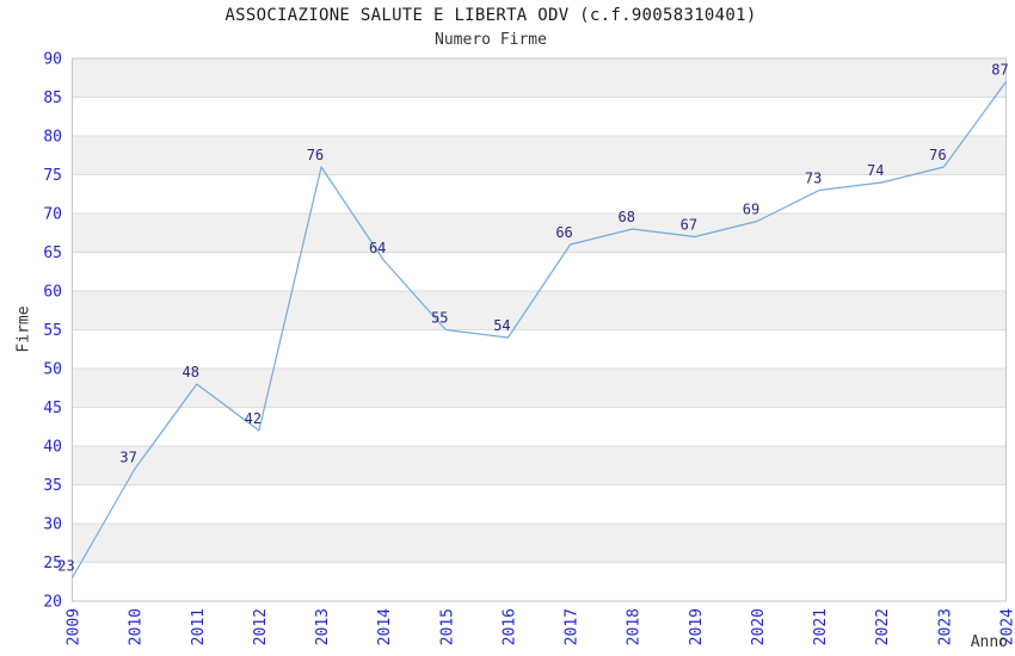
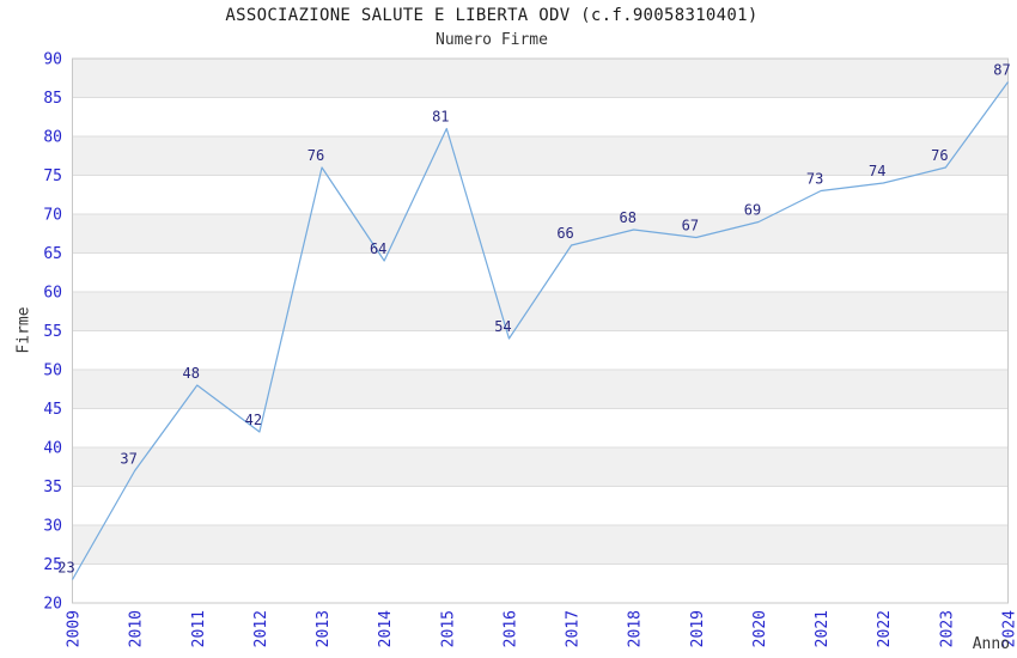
2015: 55 -> 81
